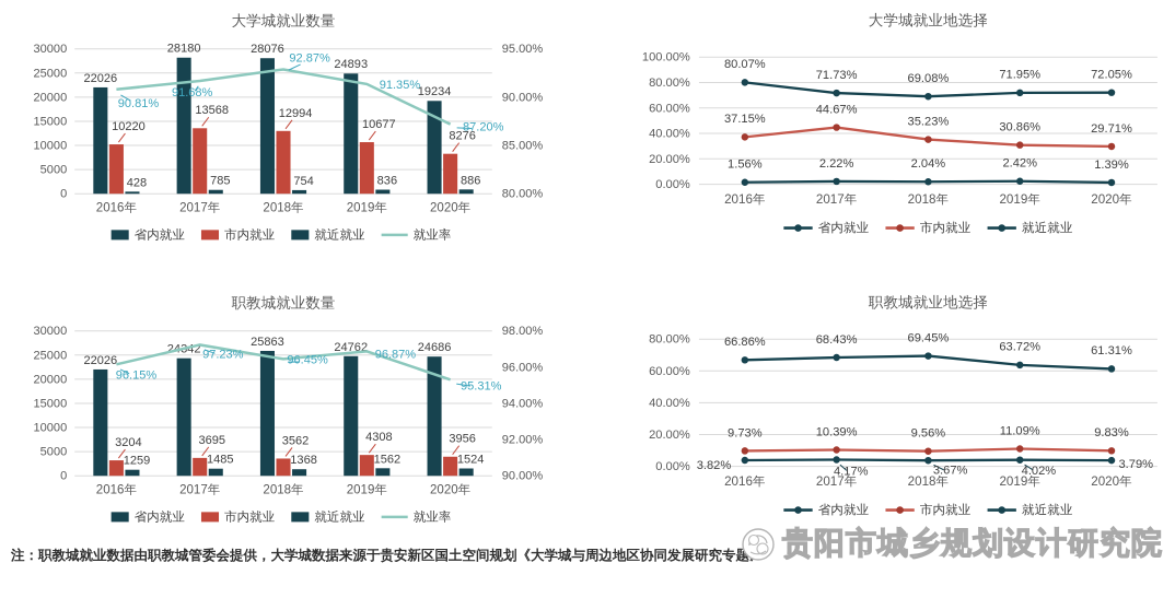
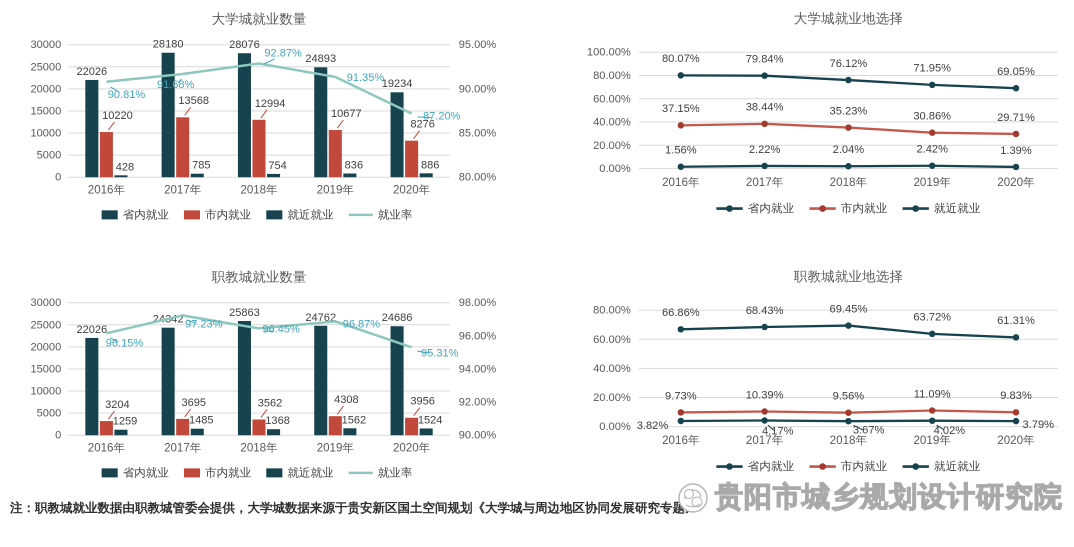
大学城就业地选择/省内就业/2017年: 71.73% -> 79.84%
大学城就业地选择/市内就业/2017年: 44.67% -> 38.44%
大学城就业地选择/省内就业/2018年: 69.08% -> 76.12%
大学城就业地选择/省内就业/2020年: 72.05% -> 69.05%
